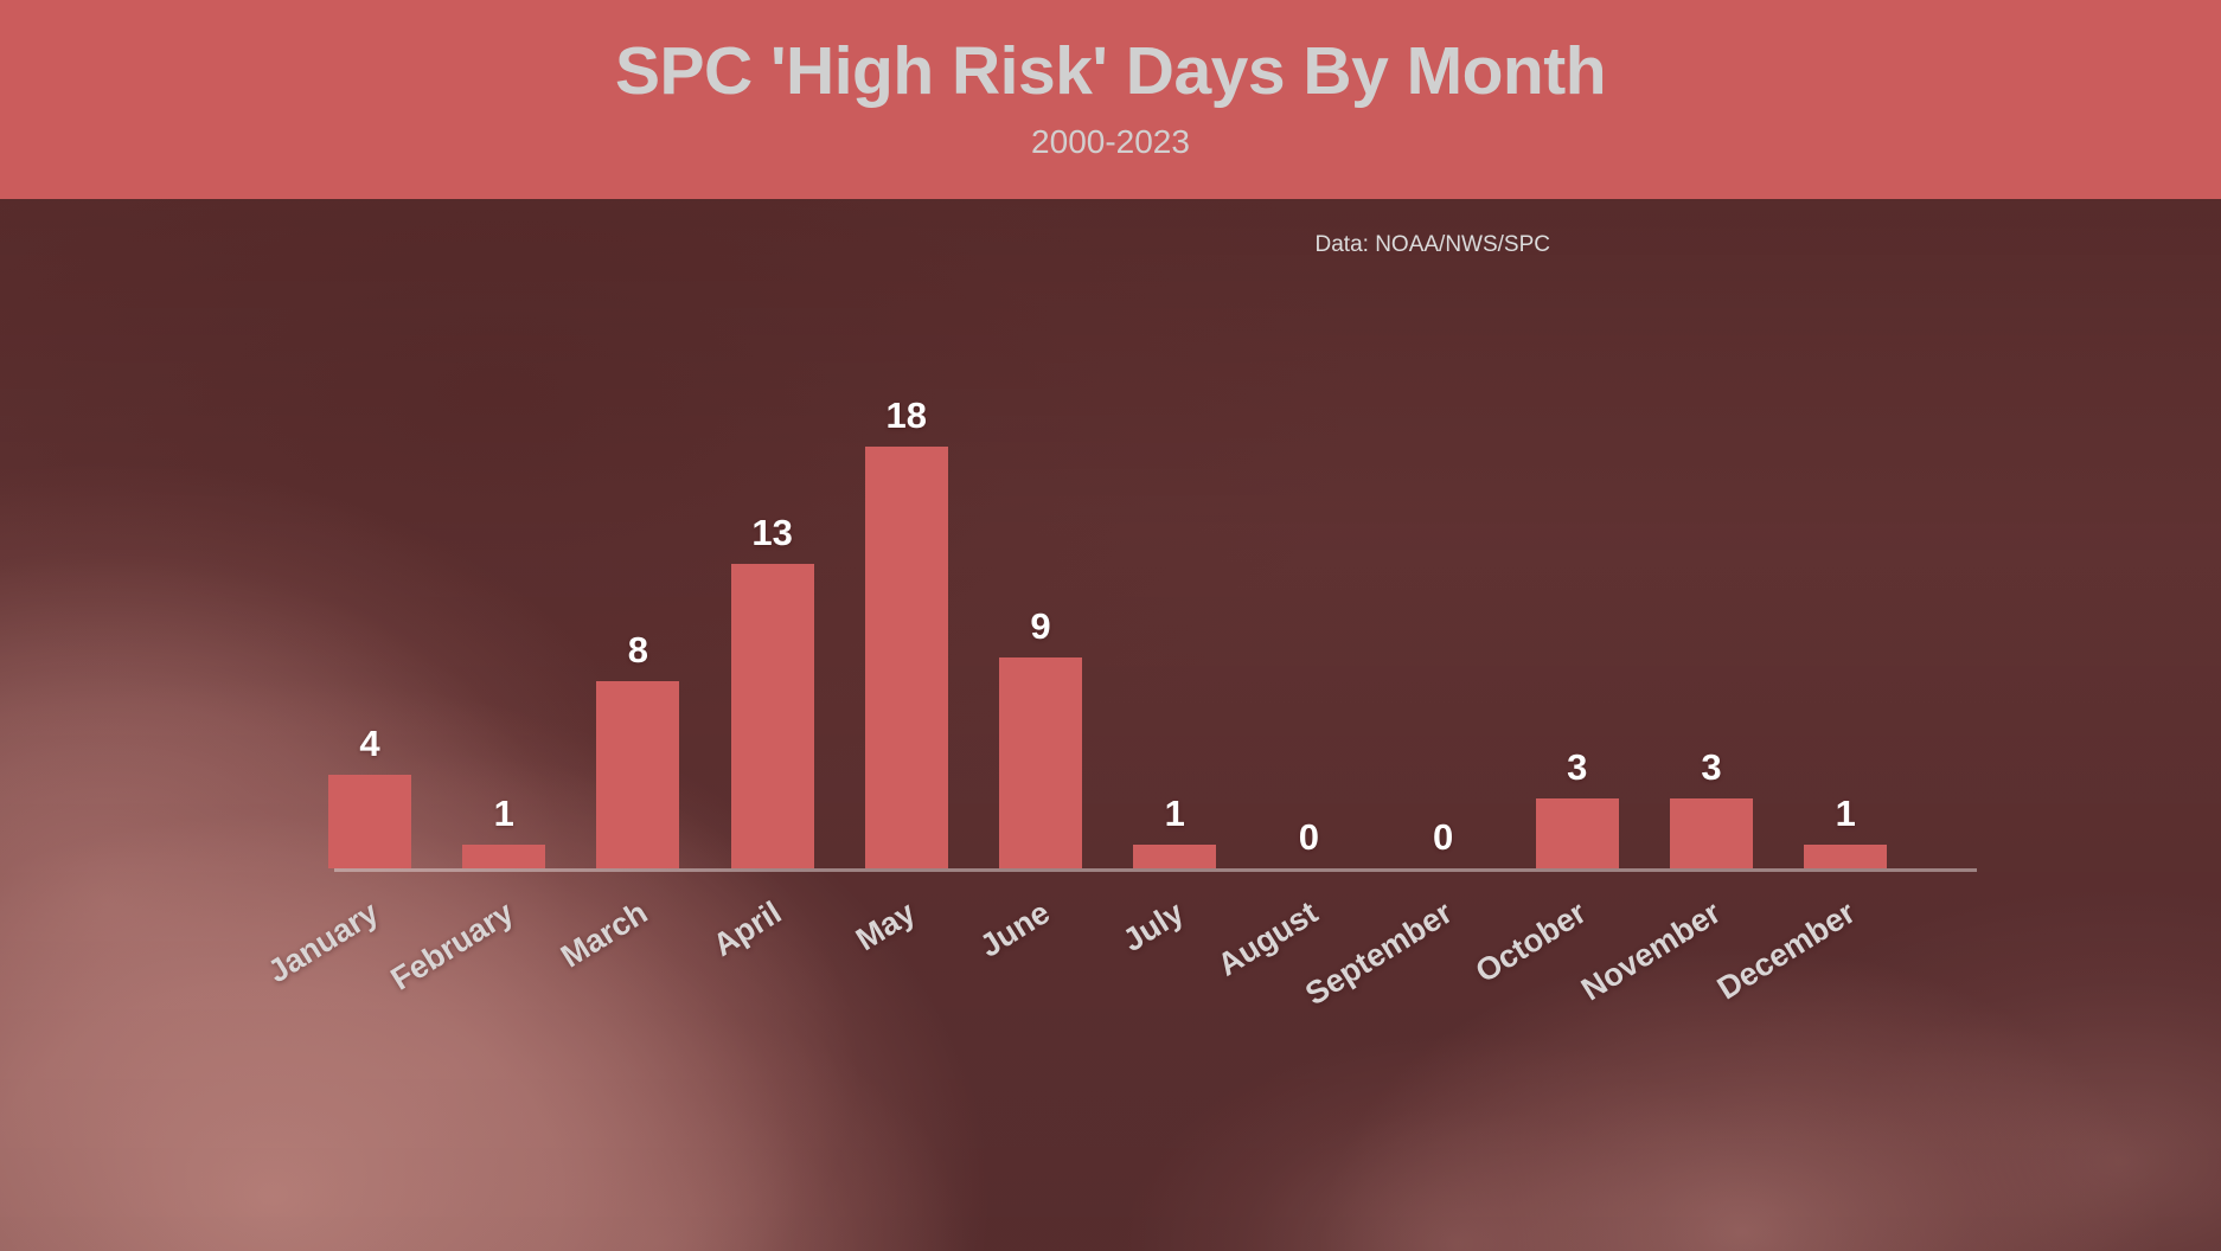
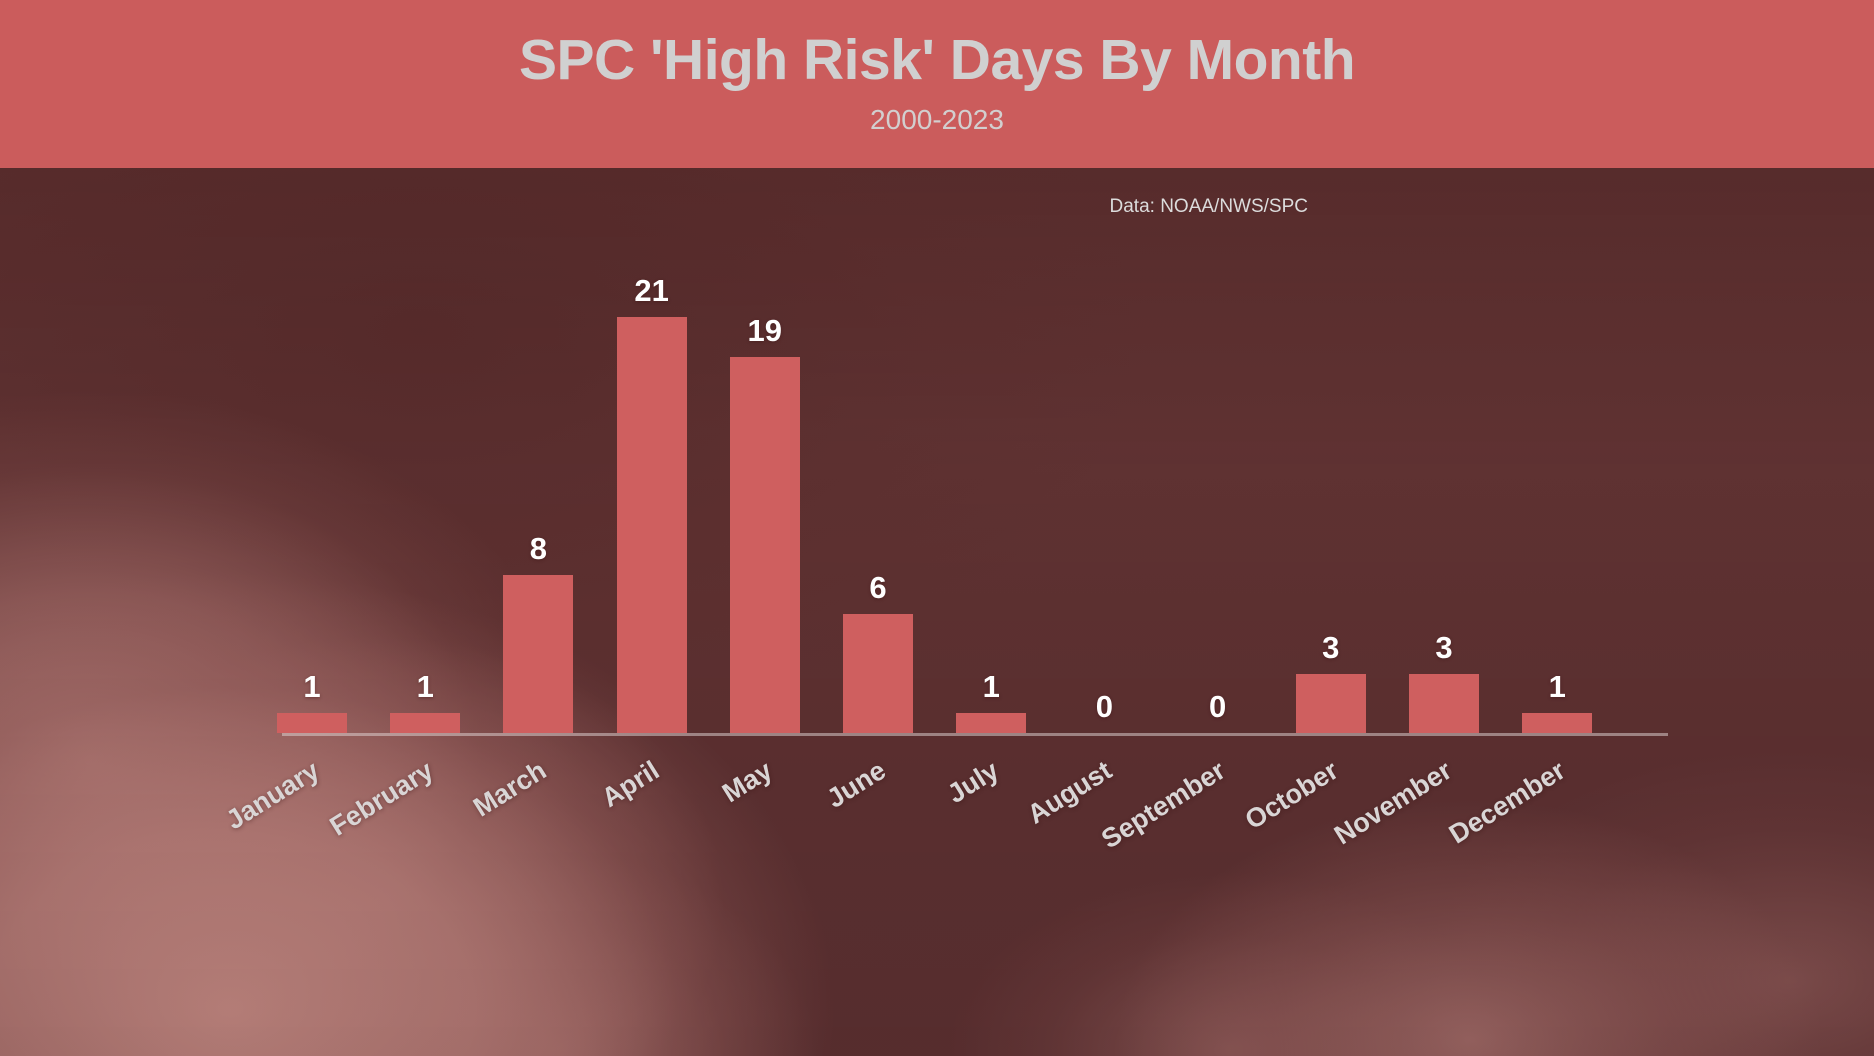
January: 4 -> 1
April: 13 -> 21
May: 18 -> 19
June: 9 -> 6
